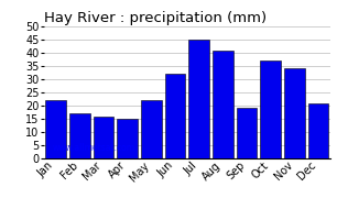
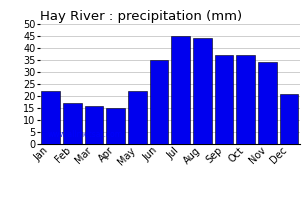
Jun: 32 -> 35
Aug: 41 -> 44
Sep: 19 -> 37
